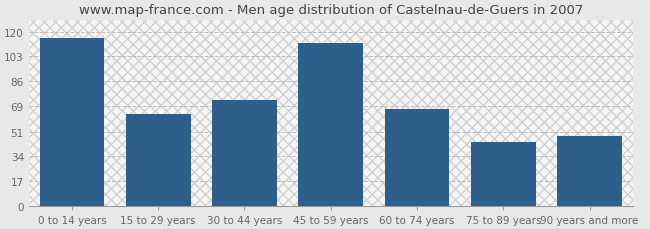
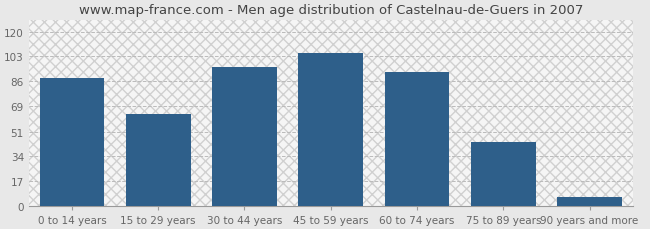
0 to 14 years: 116 -> 88
30 to 44 years: 73 -> 96
45 to 59 years: 112 -> 105
60 to 74 years: 67 -> 92
90 years and more: 48 -> 6
